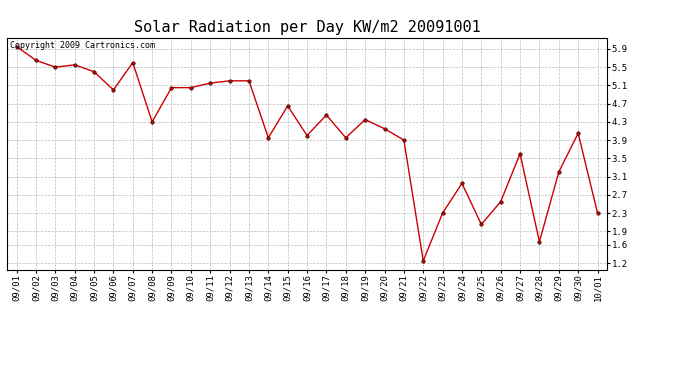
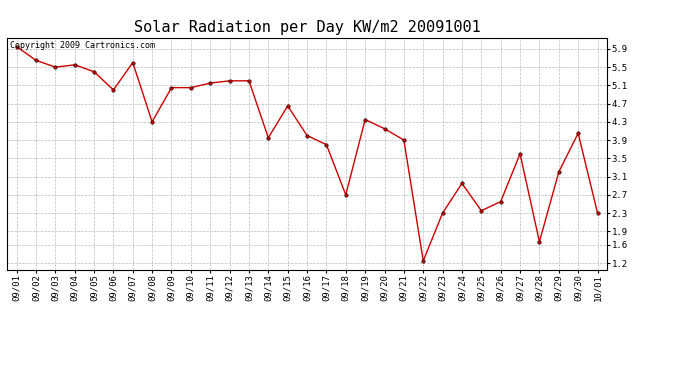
09/17: 4.45 -> 3.80
09/18: 3.95 -> 2.70
09/25: 2.05 -> 2.35
